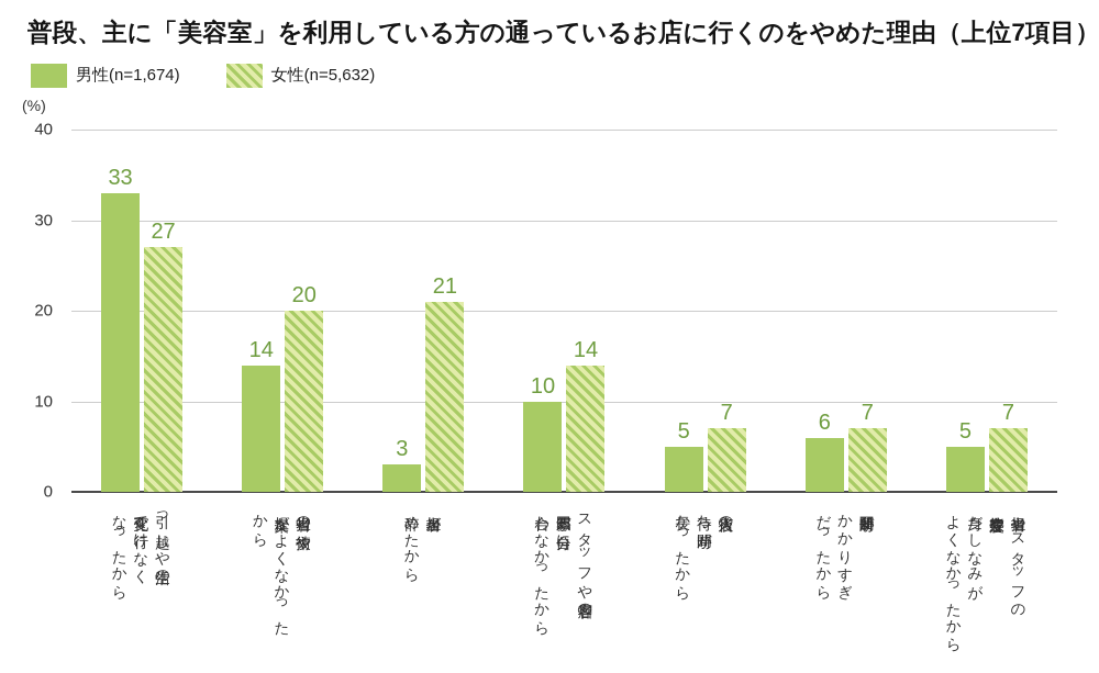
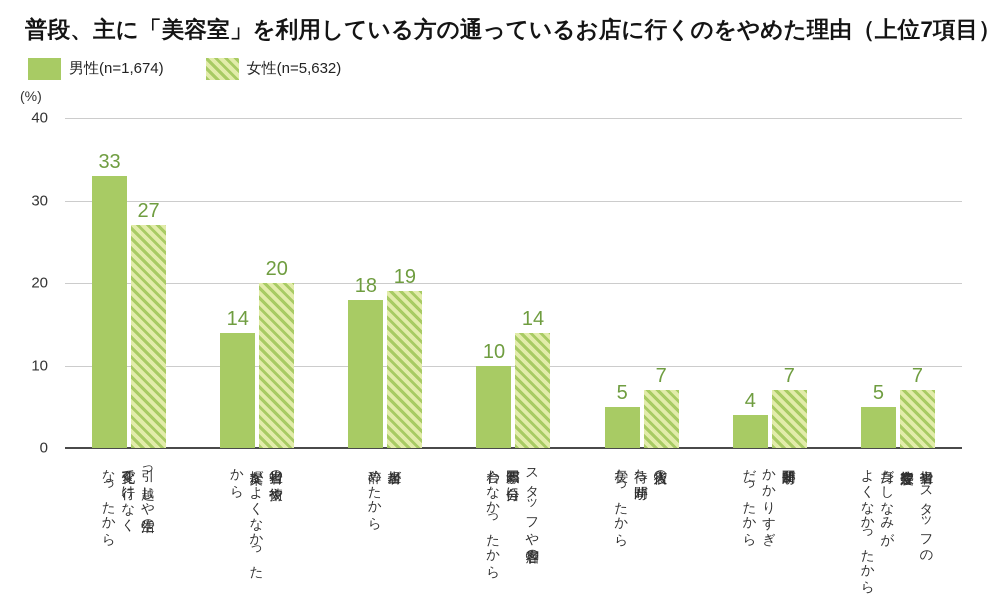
男性(n=1,674)/担当者が辞めたから: 3 -> 18
女性(n=5,632)/担当者が辞めたから: 21 -> 19
男性(n=1,674)/所要時間がかかりすぎだったから: 6 -> 4
